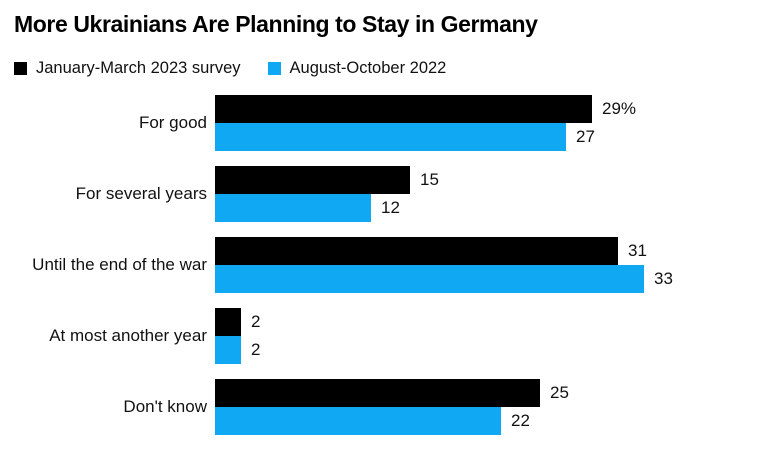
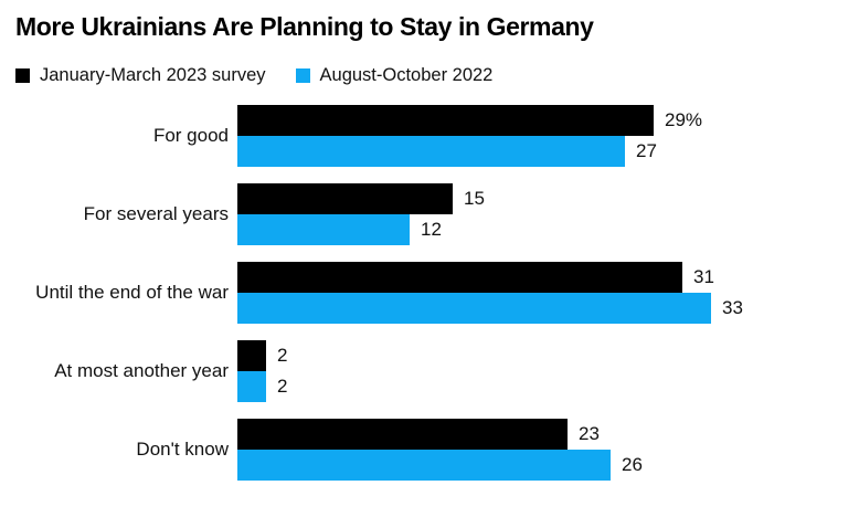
January-March 2023 survey/Don't know: 25 -> 23
August-October 2022/Don't know: 22 -> 26
